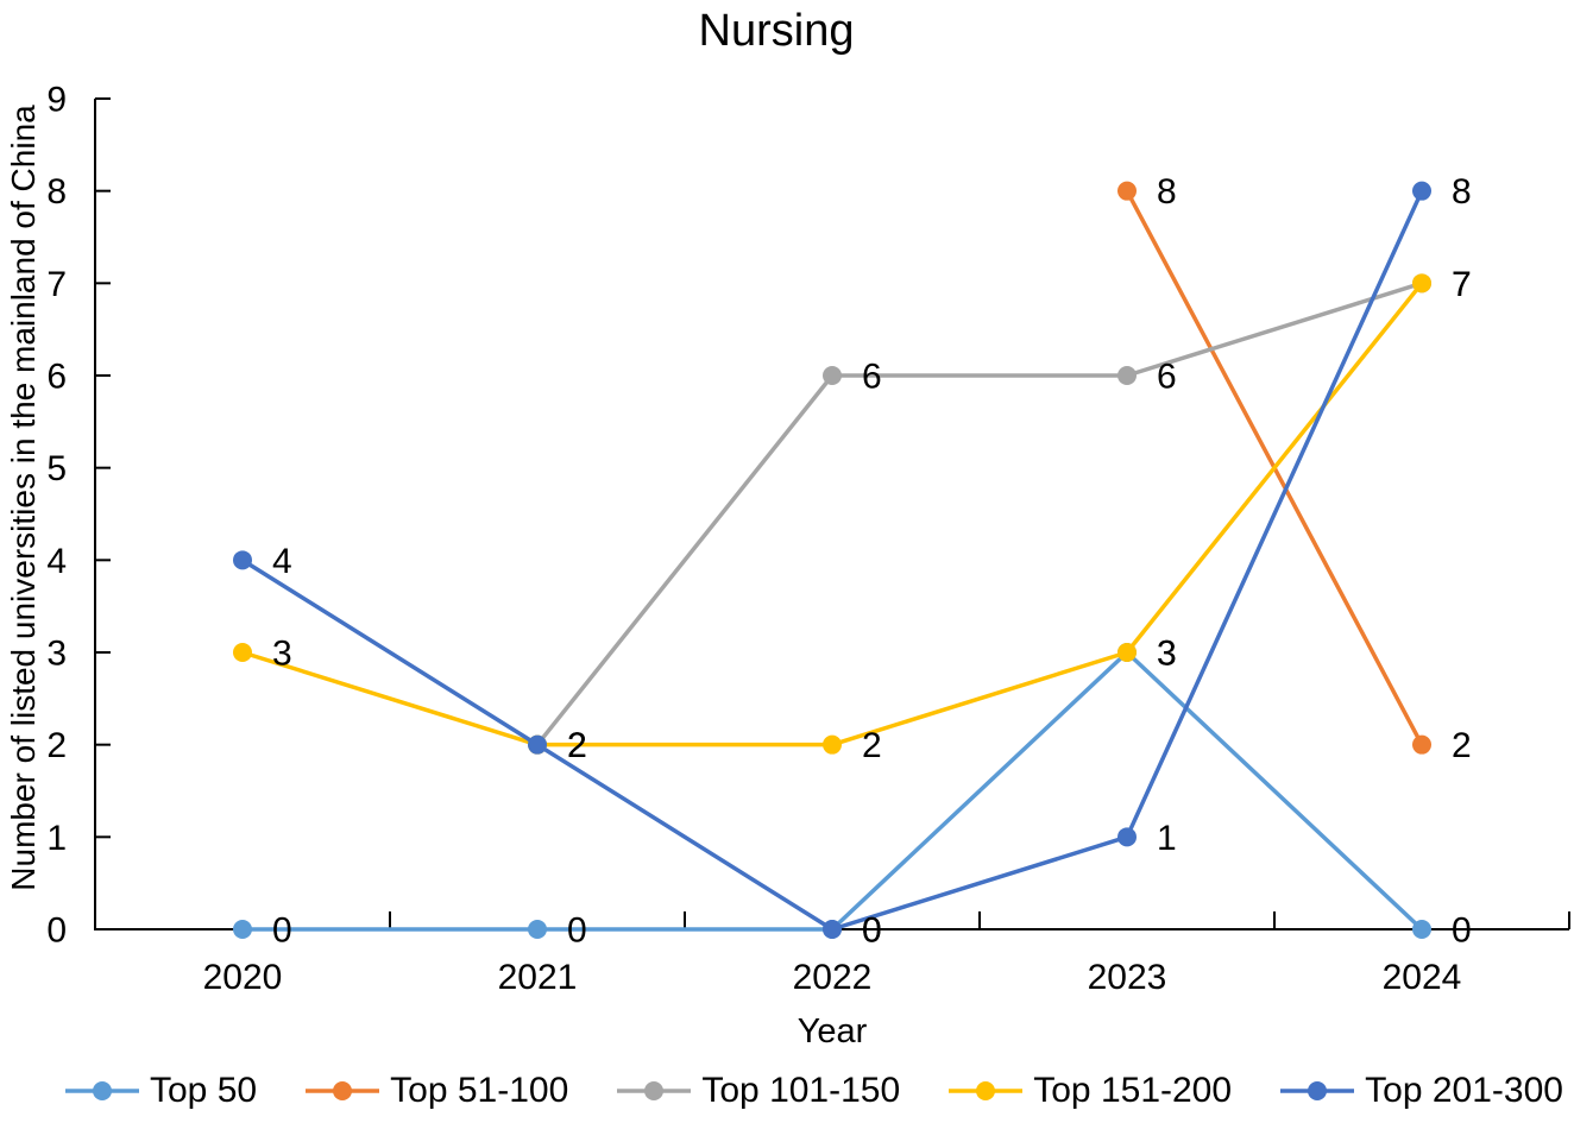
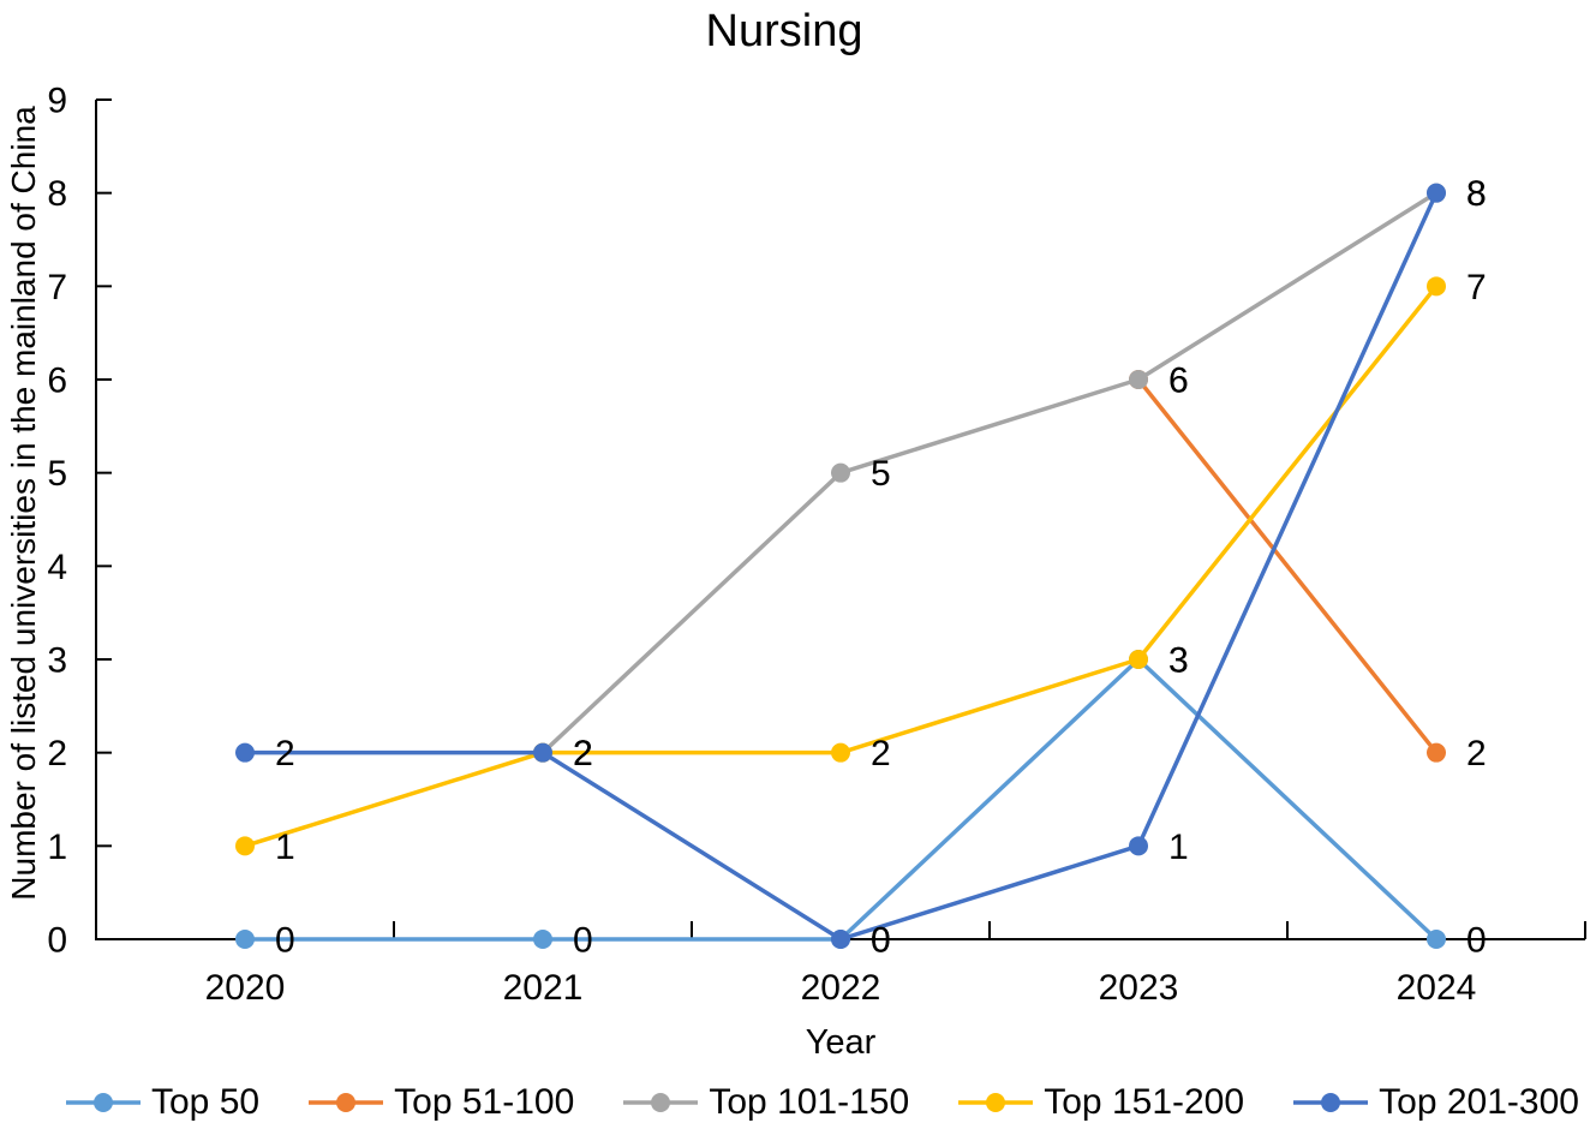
Top 151-200/2020: 3 -> 1
Top 201-300/2020: 4 -> 2
Top 101-150/2022: 6 -> 5
Top 51-100/2023: 8 -> 6
Top 101-150/2024: 7 -> 8
